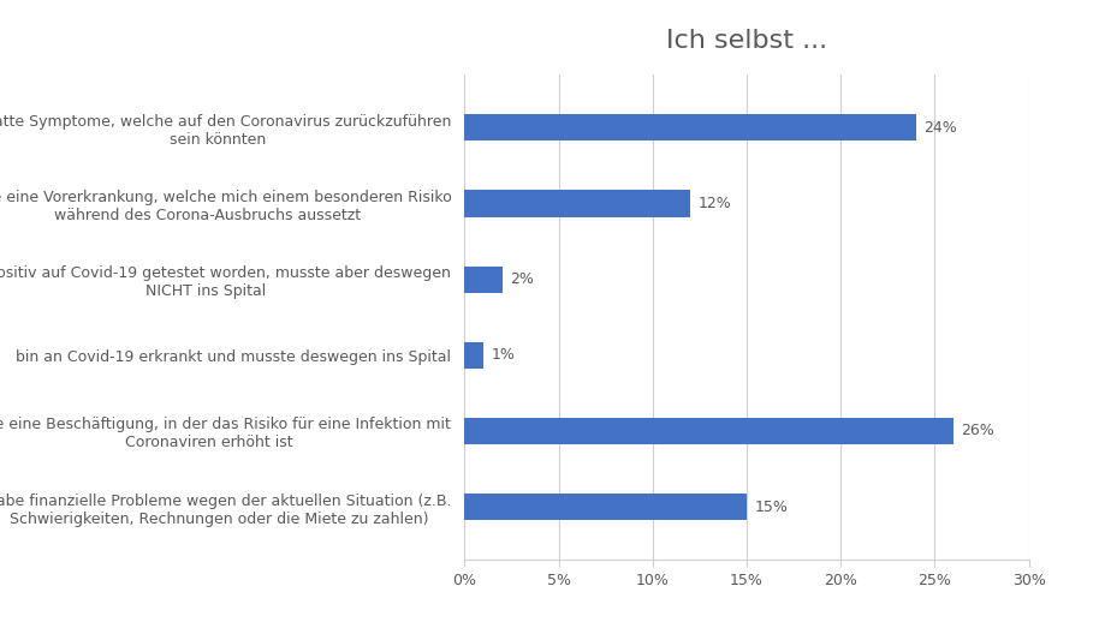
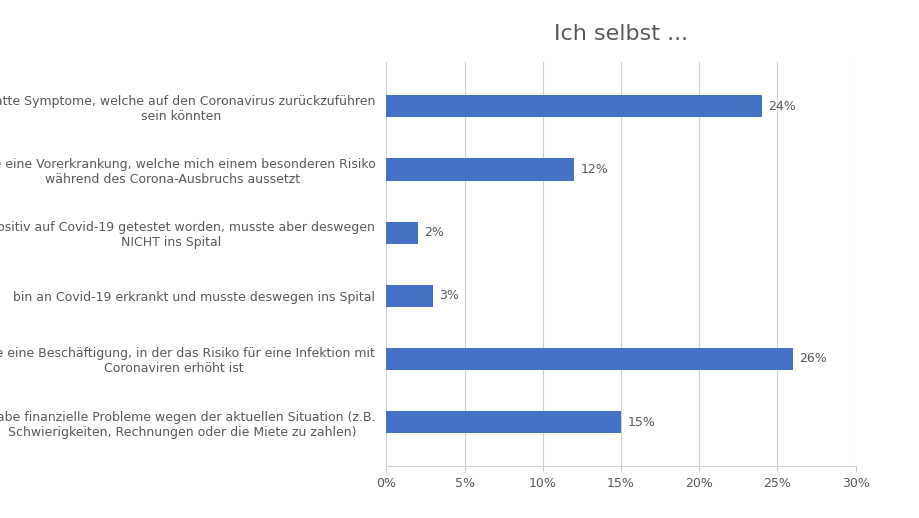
bin an Covid-19 erkrankt und musste deswegen ins Spital: 1% -> 3%
